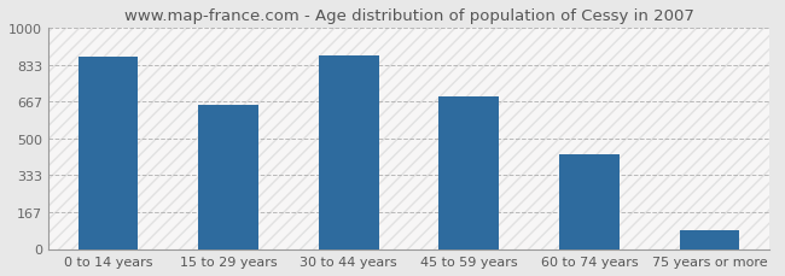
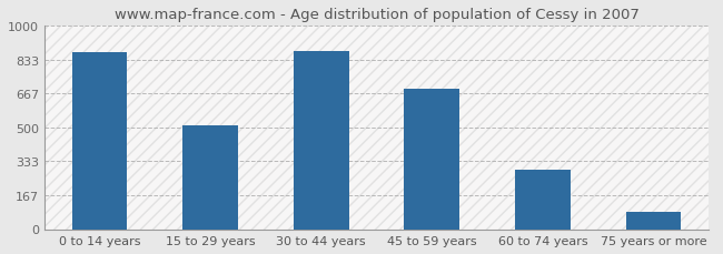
15 to 29 years: 650 -> 510
60 to 74 years: 430 -> 290
